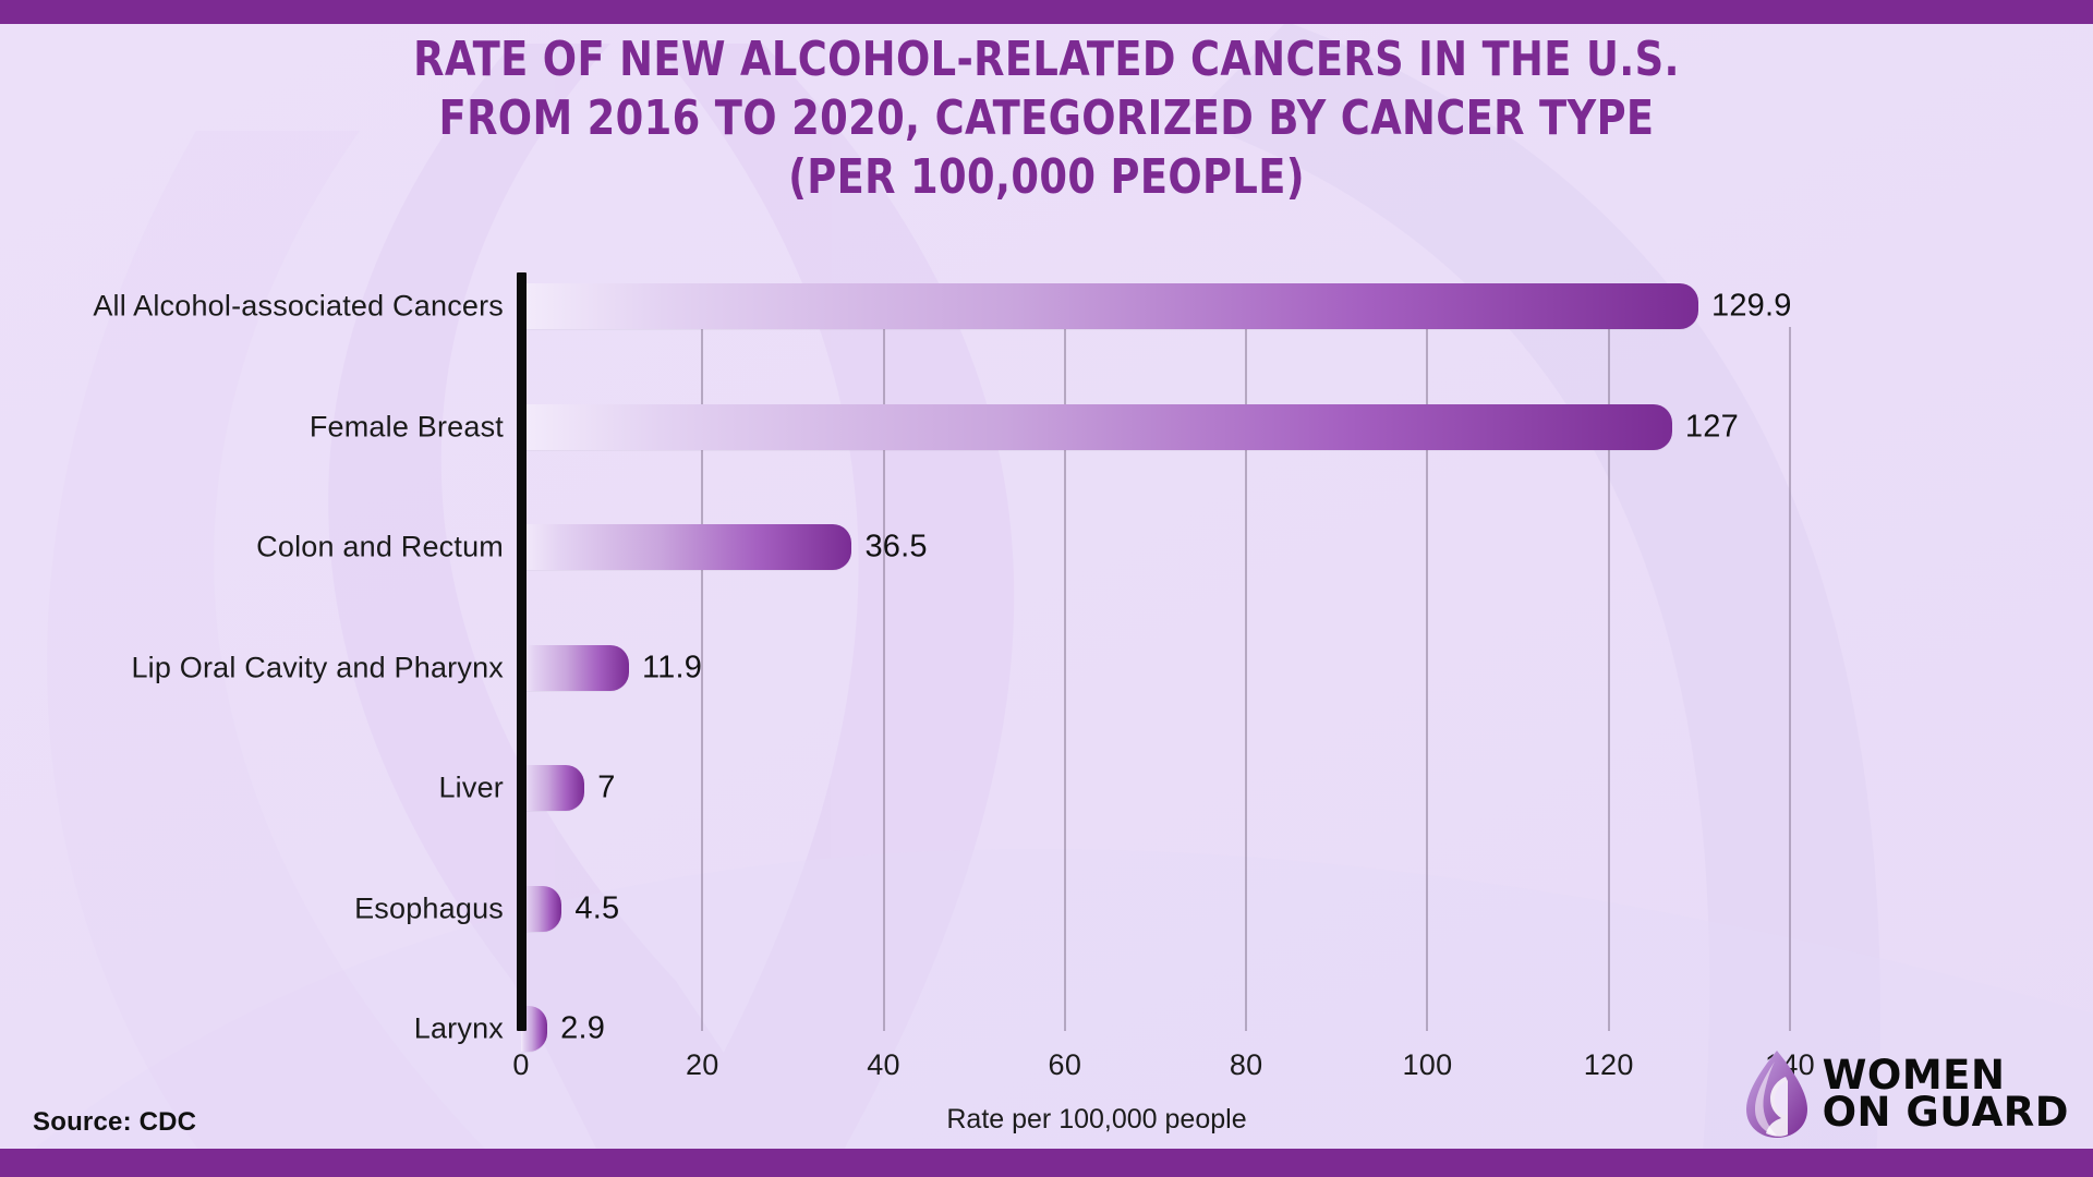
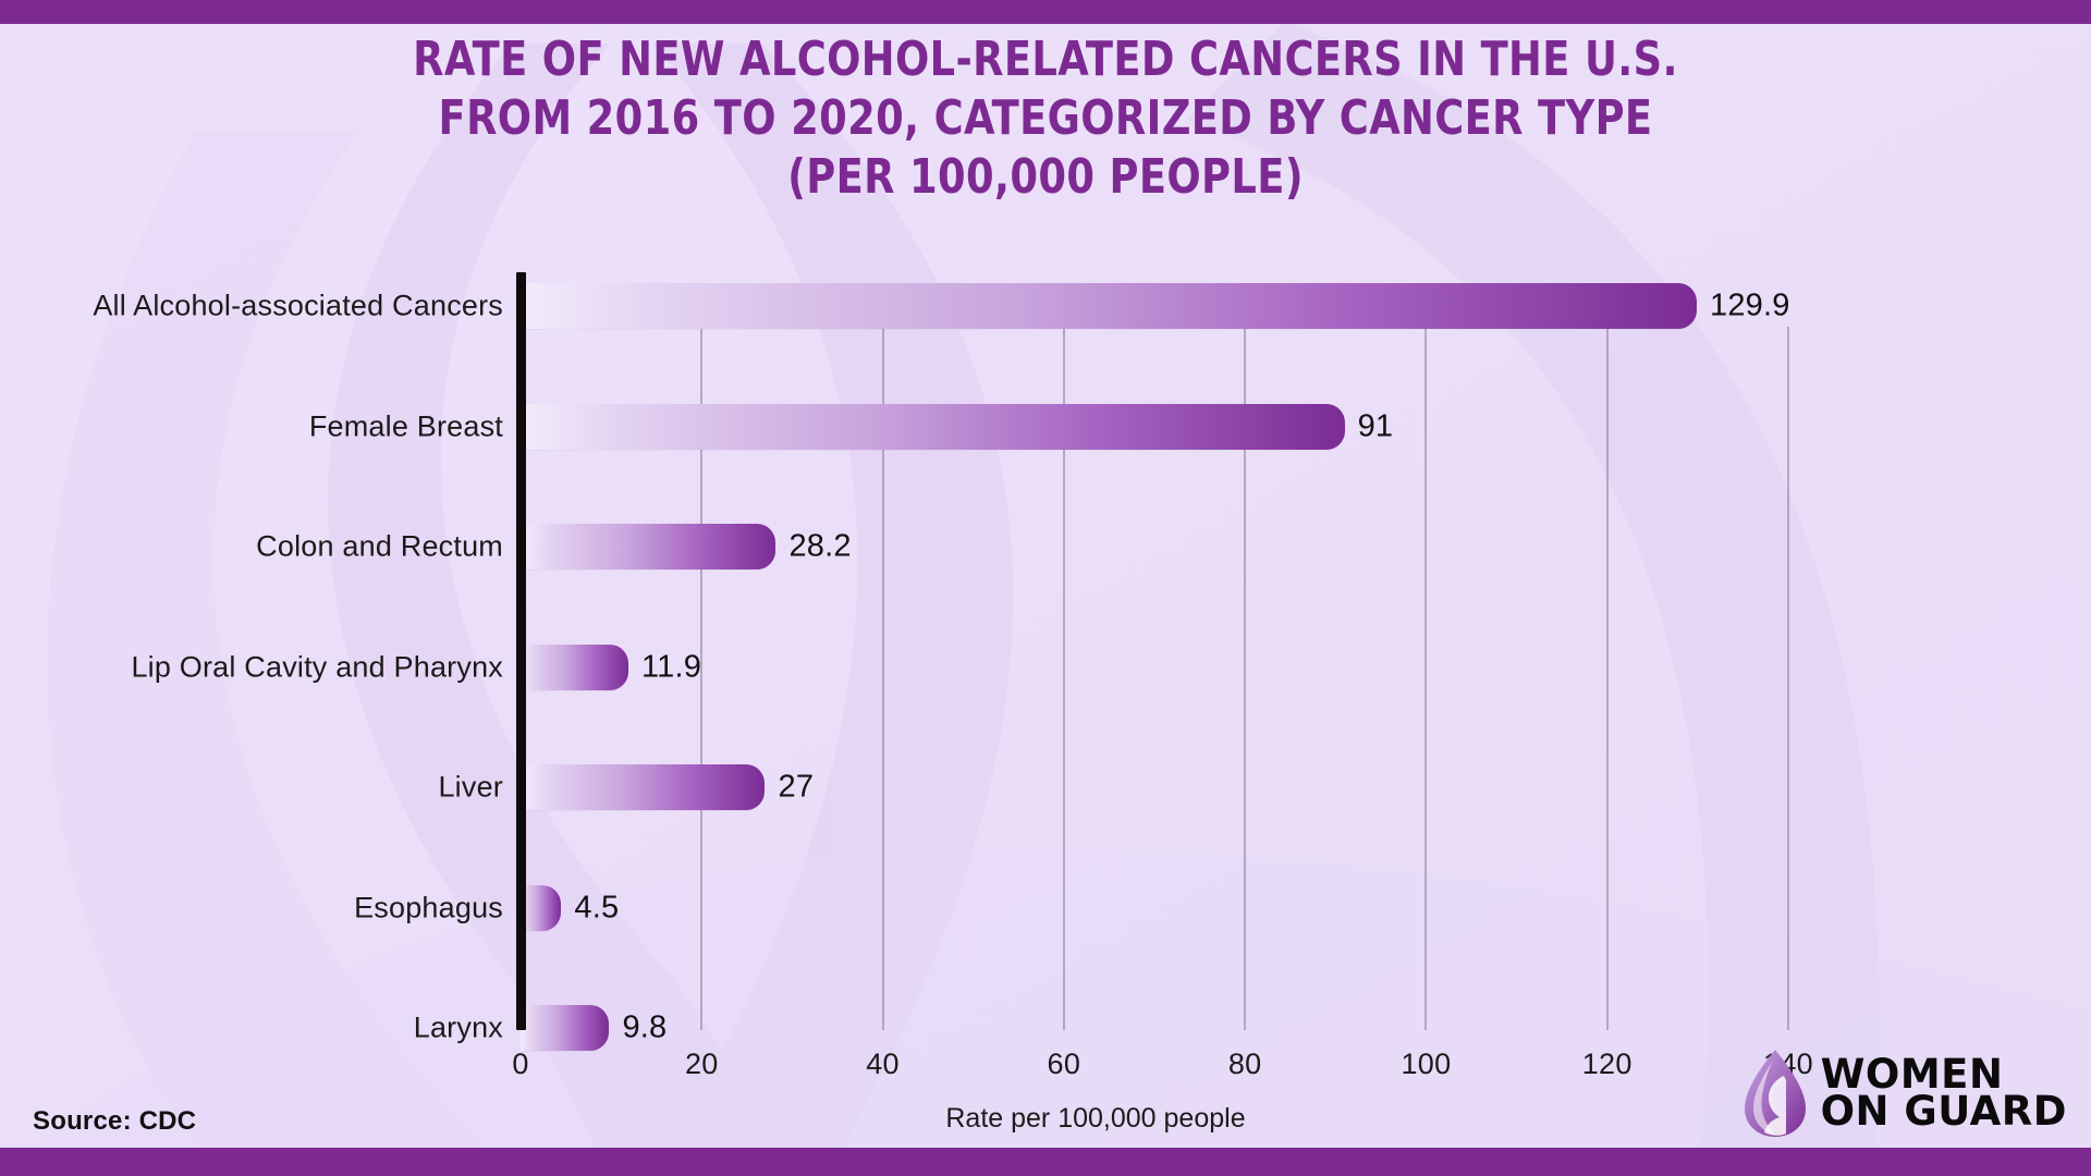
Female Breast: 127 -> 91
Colon and Rectum: 36.5 -> 28.2
Liver: 7 -> 27
Larynx: 2.9 -> 9.8
